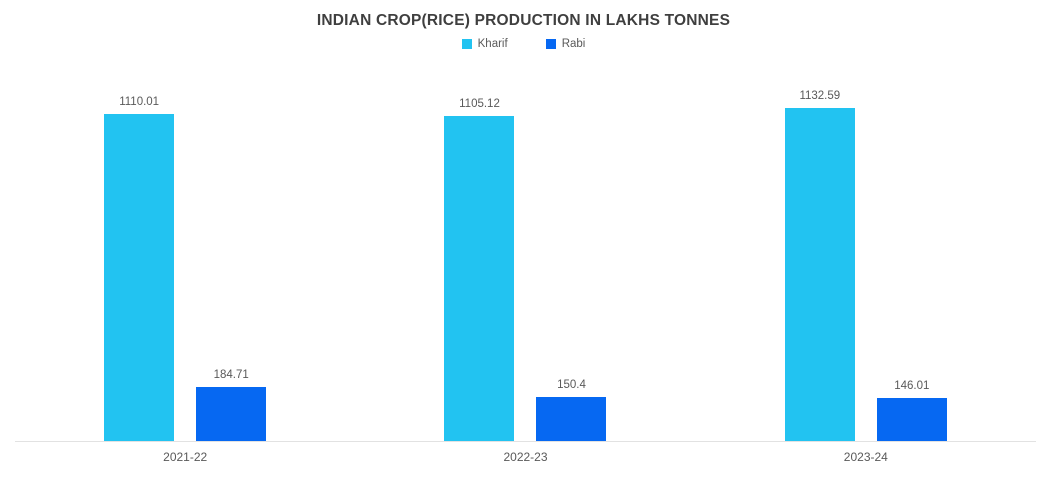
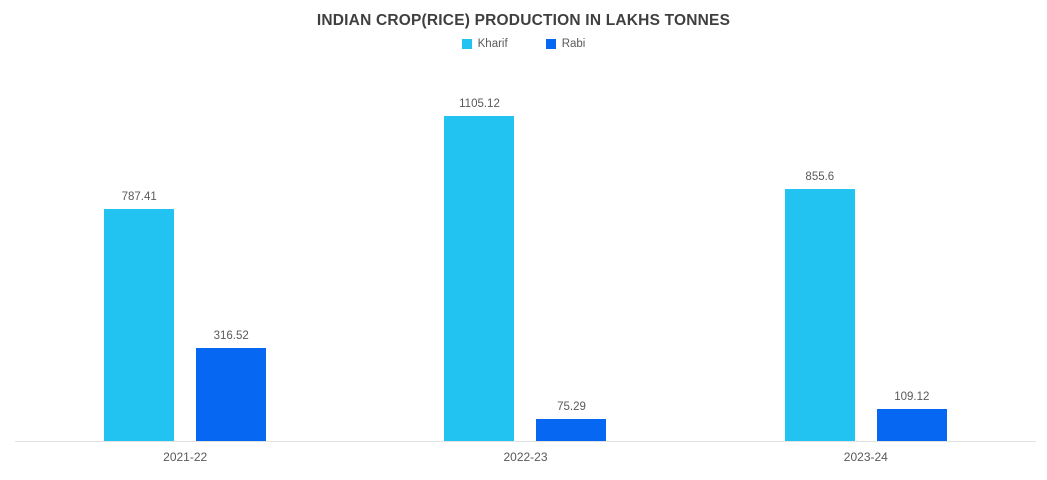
Kharif/2021-22: 1110.01 -> 787.41
Rabi/2021-22: 184.71 -> 316.52
Rabi/2022-23: 150.4 -> 75.29
Kharif/2023-24: 1132.59 -> 855.6
Rabi/2023-24: 146.01 -> 109.12
